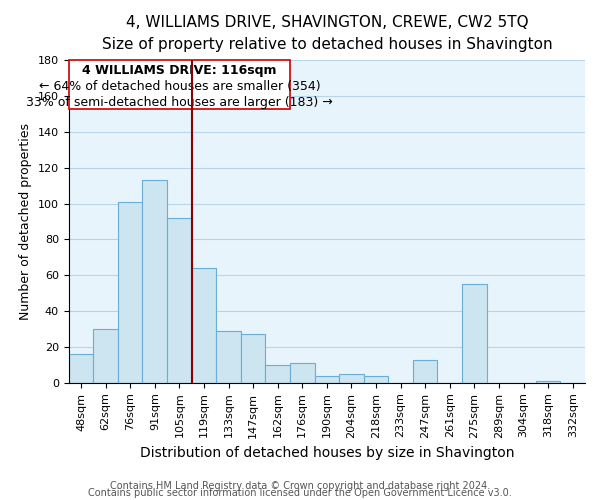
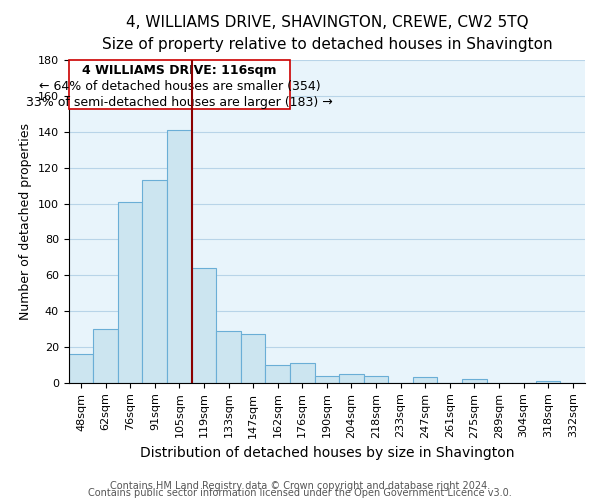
105sqm: 92 -> 141
247sqm: 13 -> 3
275sqm: 55 -> 2
